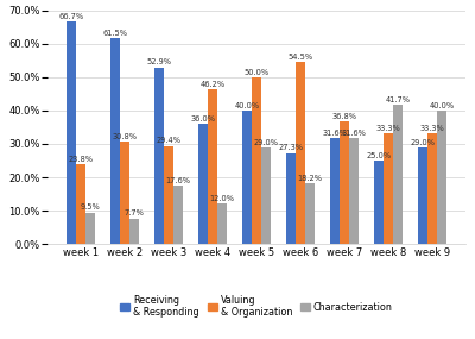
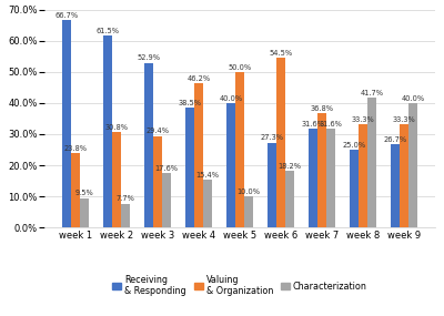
Receiving & Responding/week 4: 36.0% -> 38.5%
Characterization/week 4: 12.0% -> 15.4%
Characterization/week 5: 29.0% -> 10.0%
Receiving & Responding/week 9: 29.0% -> 26.7%
